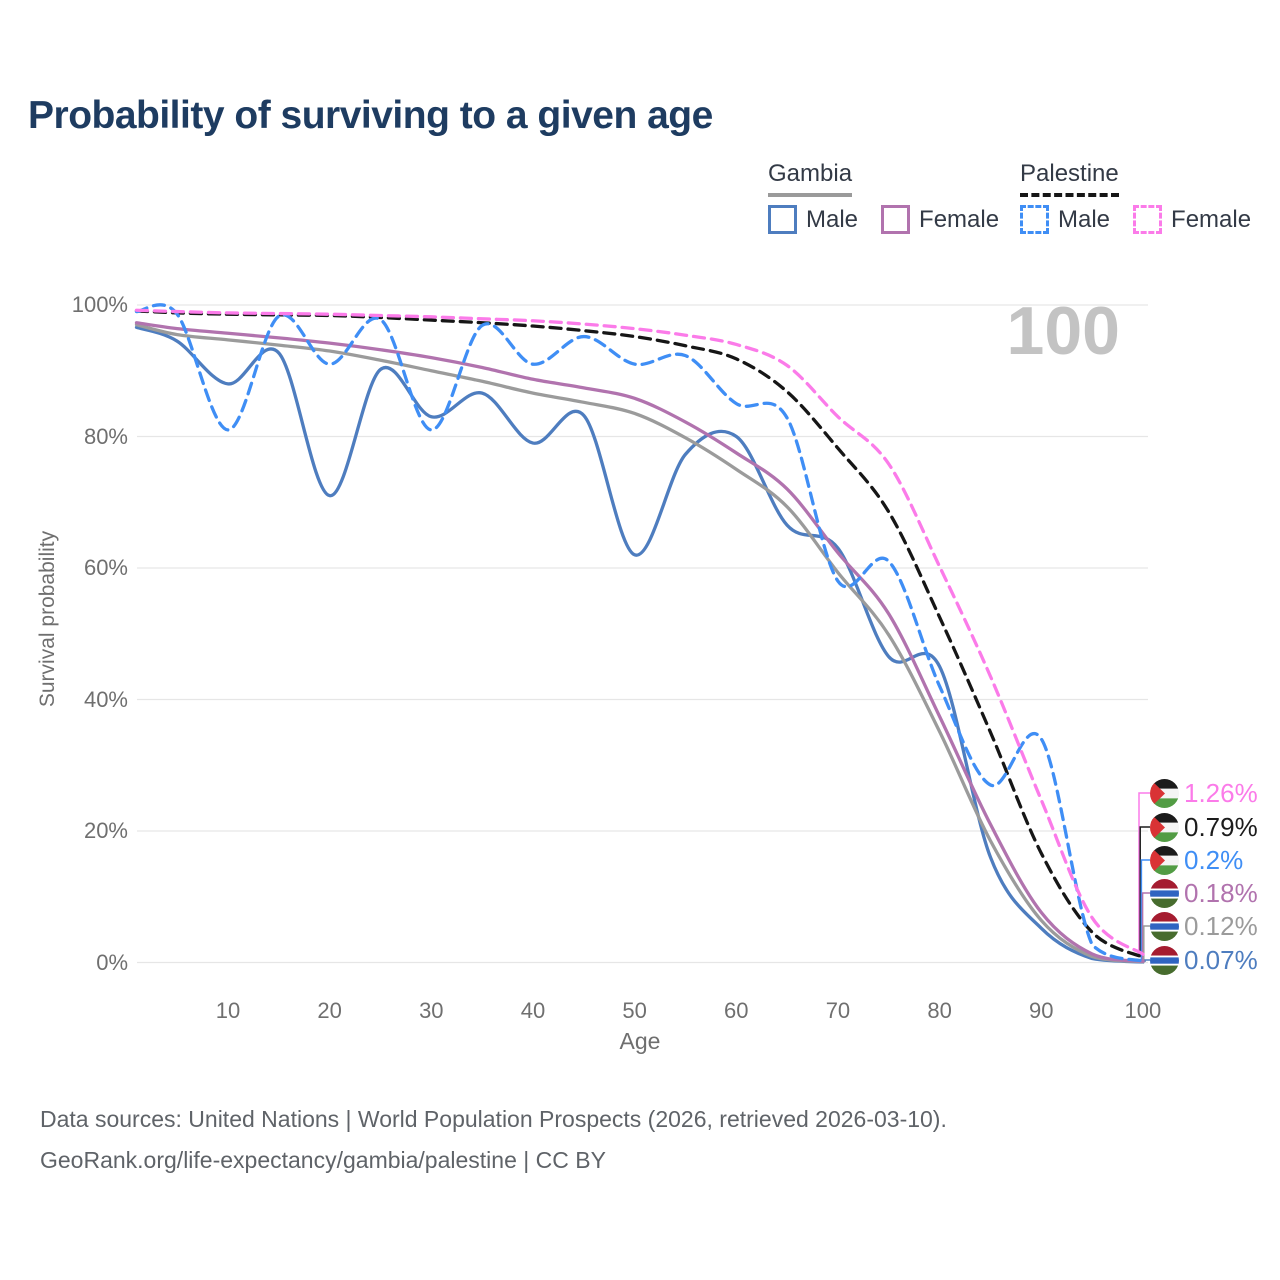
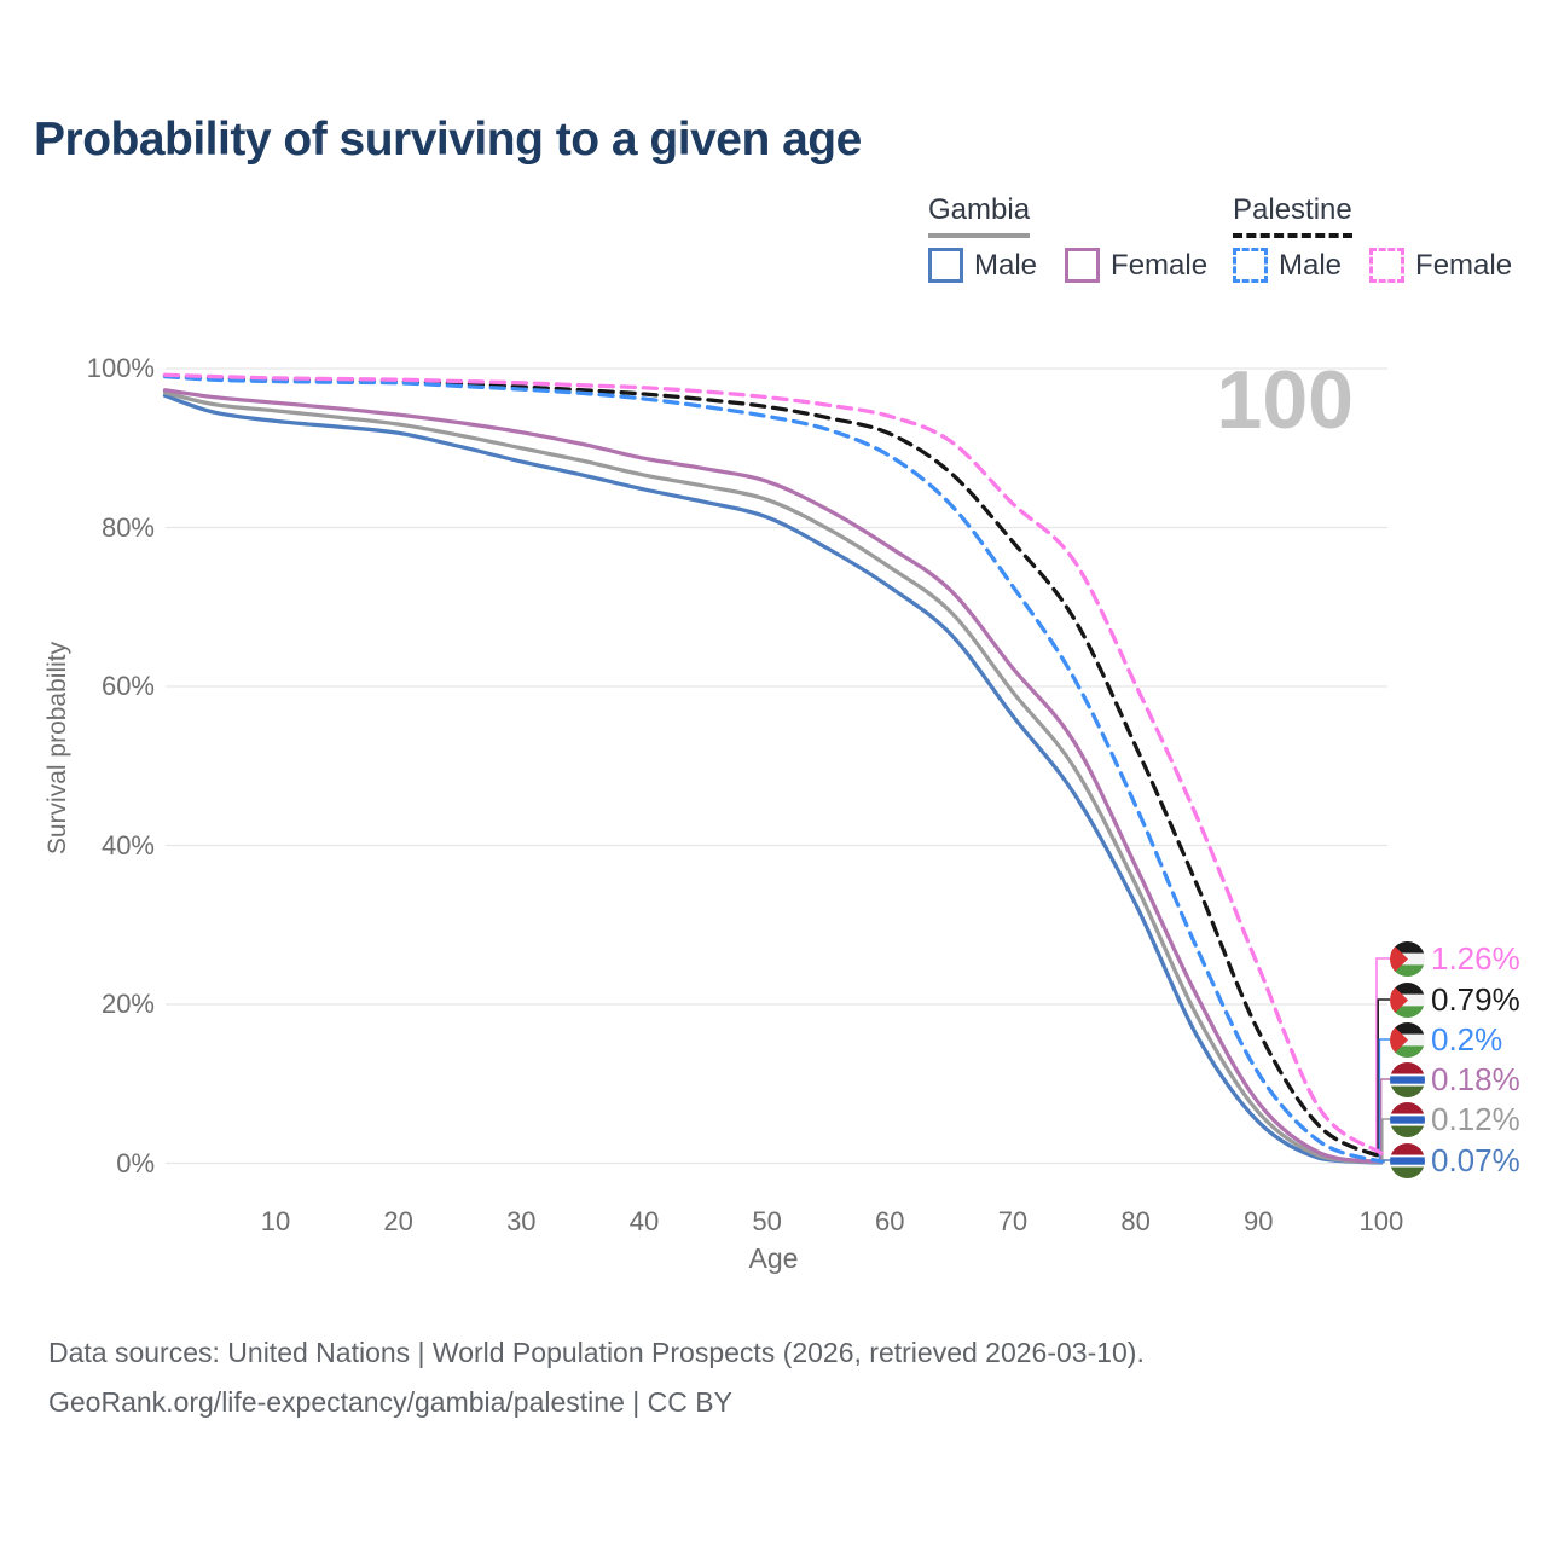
Gambia Male/10: 88% -> 93%
Palestine Male/10: 81% -> 98%
Gambia Male/20: 71% -> 92%
Palestine Male/20: 91% -> 98%
Gambia Male/30: 83% -> 88%
Palestine Male/30: 81% -> 97%
Gambia Male/40: 79% -> 85%
Palestine Male/40: 91% -> 96%
Gambia Male/50: 62% -> 81%
Palestine Male/50: 91% -> 94%
Gambia Male/60: 80% -> 72%
Palestine Male/60: 85% -> 89%
Gambia Male/70: 63% -> 56%
Palestine Male/70: 58% -> 73%
Gambia Male/80: 45% -> 33%
Palestine Male/80: 42% -> 45%
Palestine Male/90: 34% -> 11%
